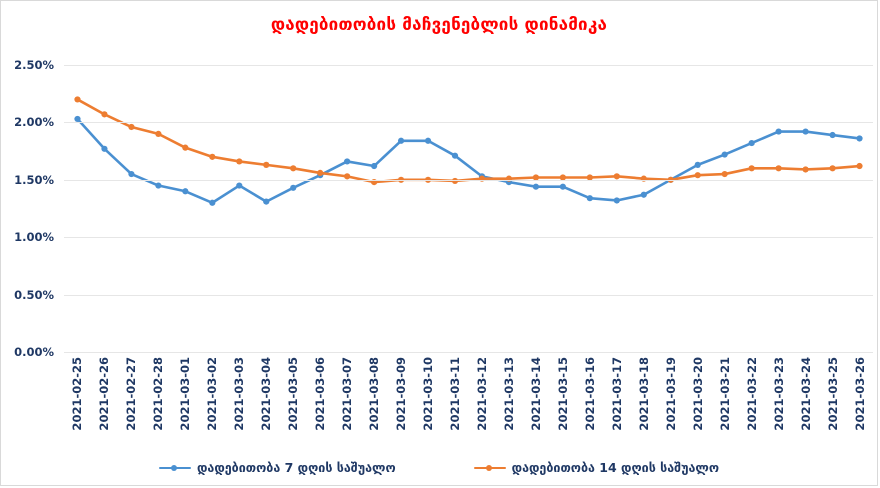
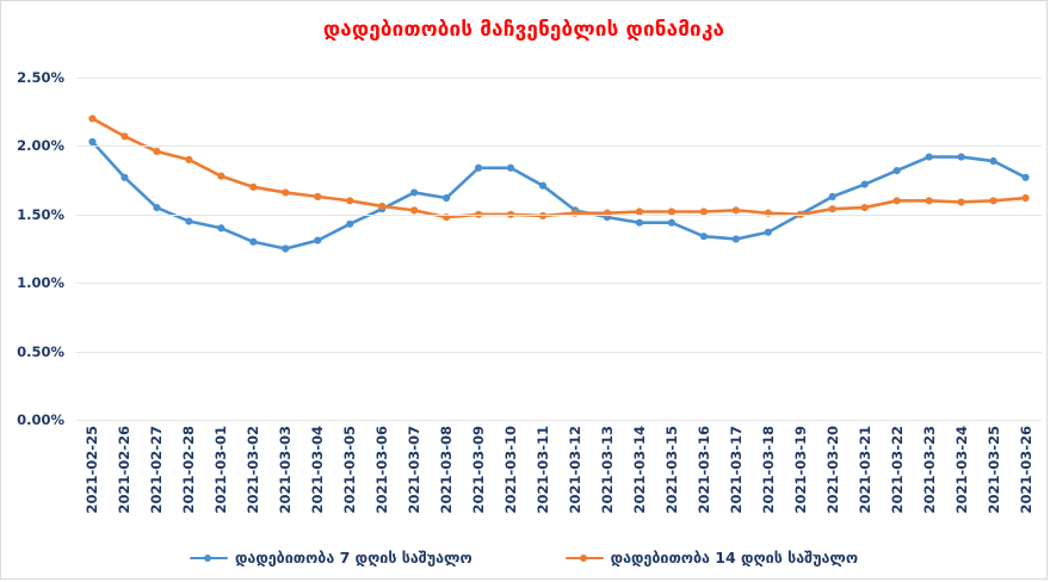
დადებითობა 7 დღის საშუალო/2021-03-03: 1.45% -> 1.25%
დადებითობა 7 დღის საშუალო/2021-03-26: 1.86% -> 1.77%
